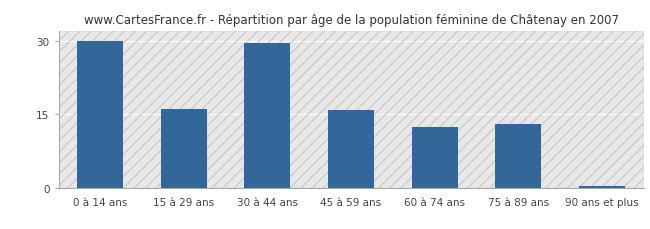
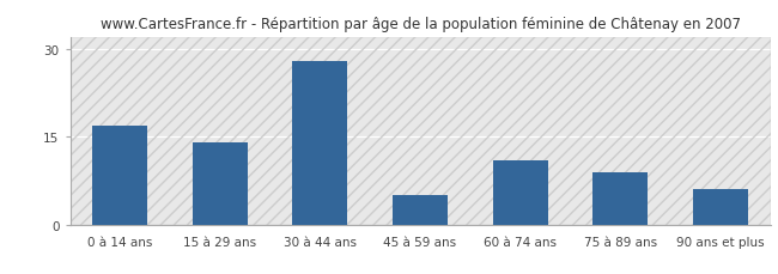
0 à 14 ans: 30.0 -> 17.0
15 à 29 ans: 16.0 -> 14.0
30 à 44 ans: 29.5 -> 28.0
45 à 59 ans: 15.8 -> 5.0
60 à 74 ans: 12.5 -> 11.0
75 à 89 ans: 13.0 -> 9.0
90 ans et plus: 0.4 -> 6.0
